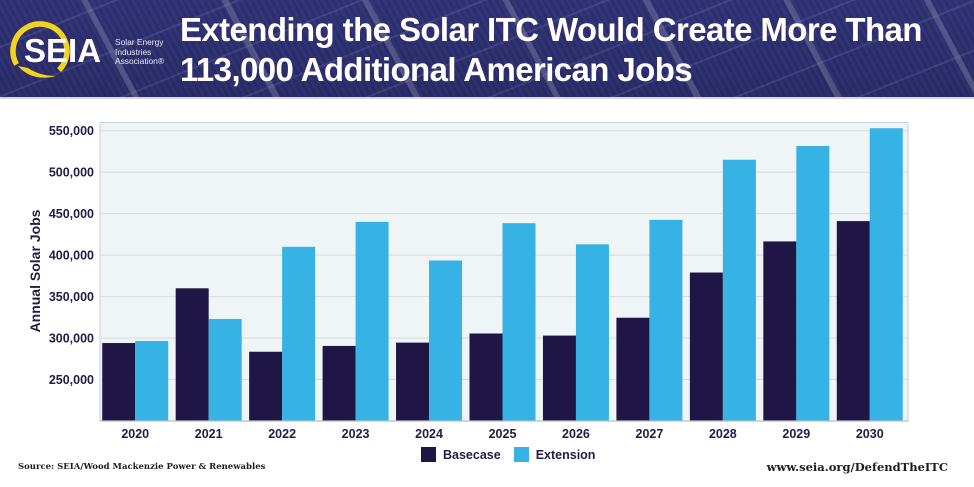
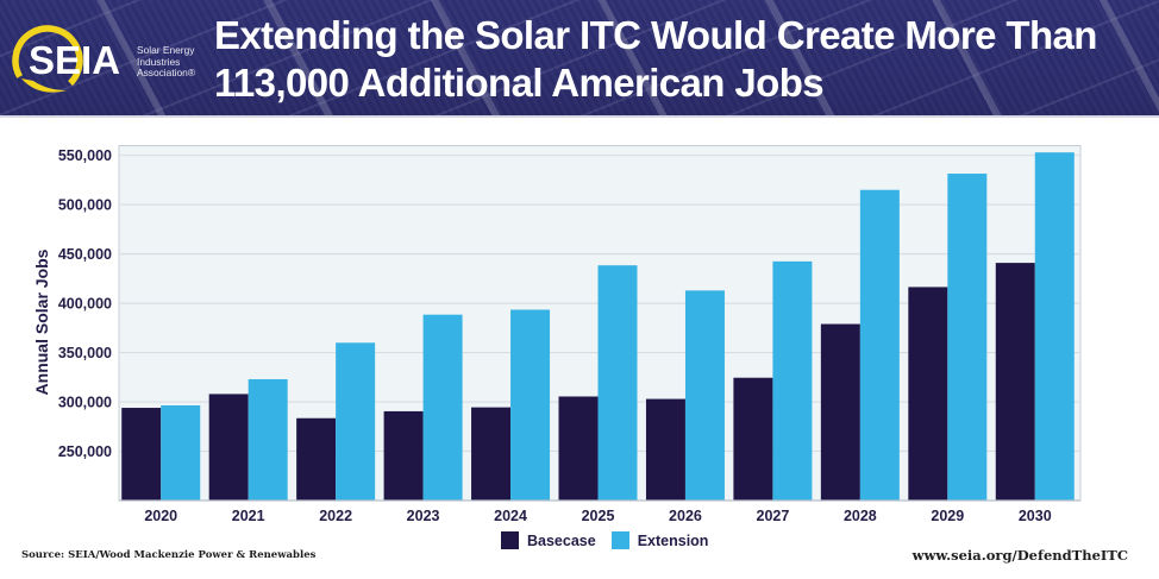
Basecase/2021: 360000 -> 310000
Extension/2022: 410000 -> 360000
Extension/2023: 440000 -> 390000
